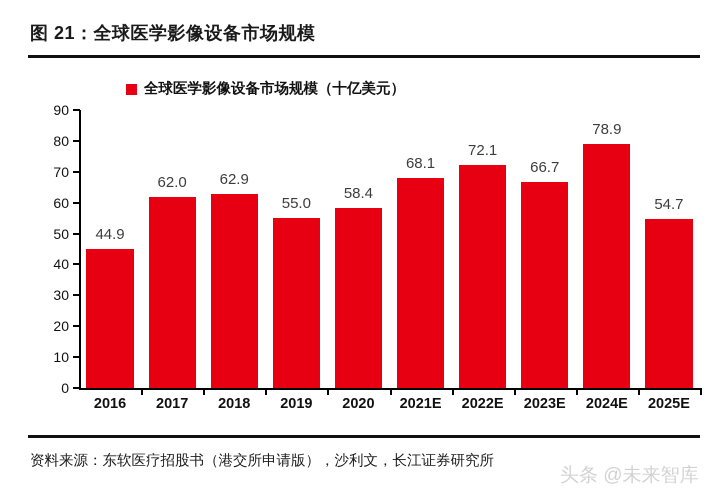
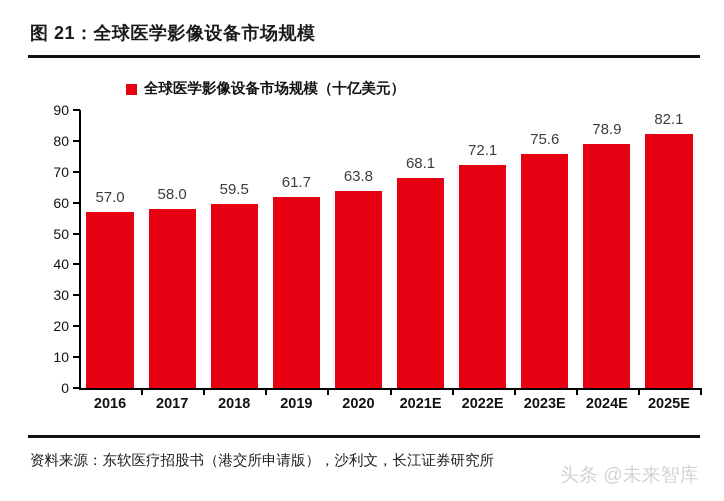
2016: 44.9 -> 57.0
2017: 62.0 -> 58.0
2018: 62.9 -> 59.5
2019: 55.0 -> 61.7
2020: 58.4 -> 63.8
2023E: 66.7 -> 75.6
2025E: 54.7 -> 82.1
